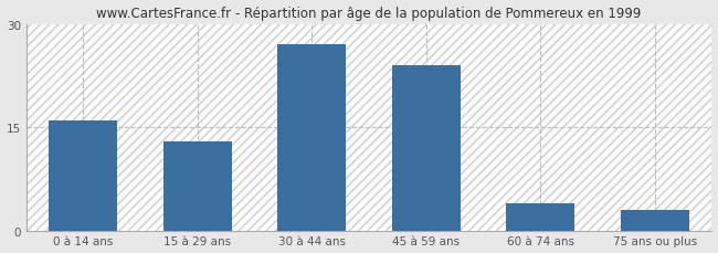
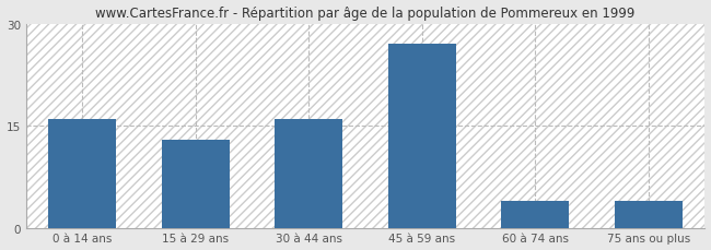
30 à 44 ans: 27 -> 16
45 à 59 ans: 24 -> 27
75 ans ou plus: 3 -> 4
